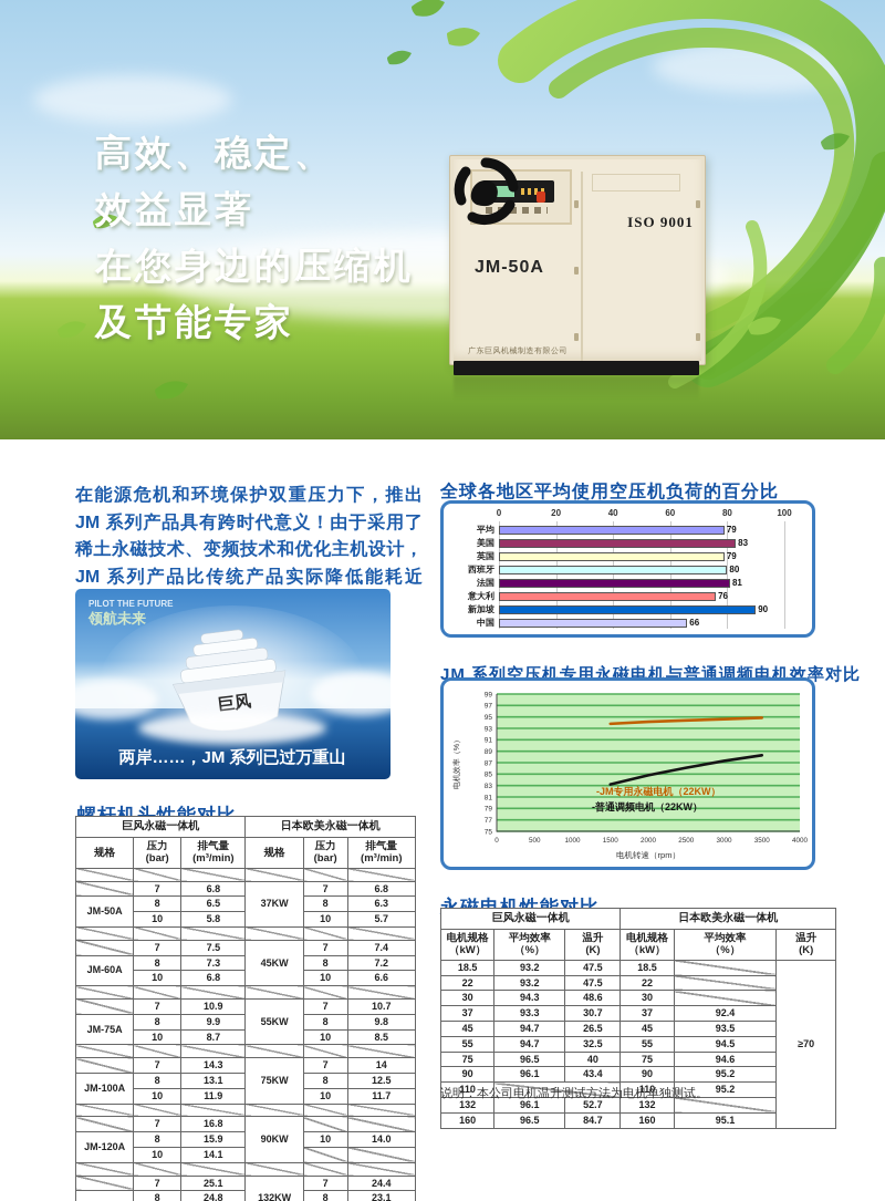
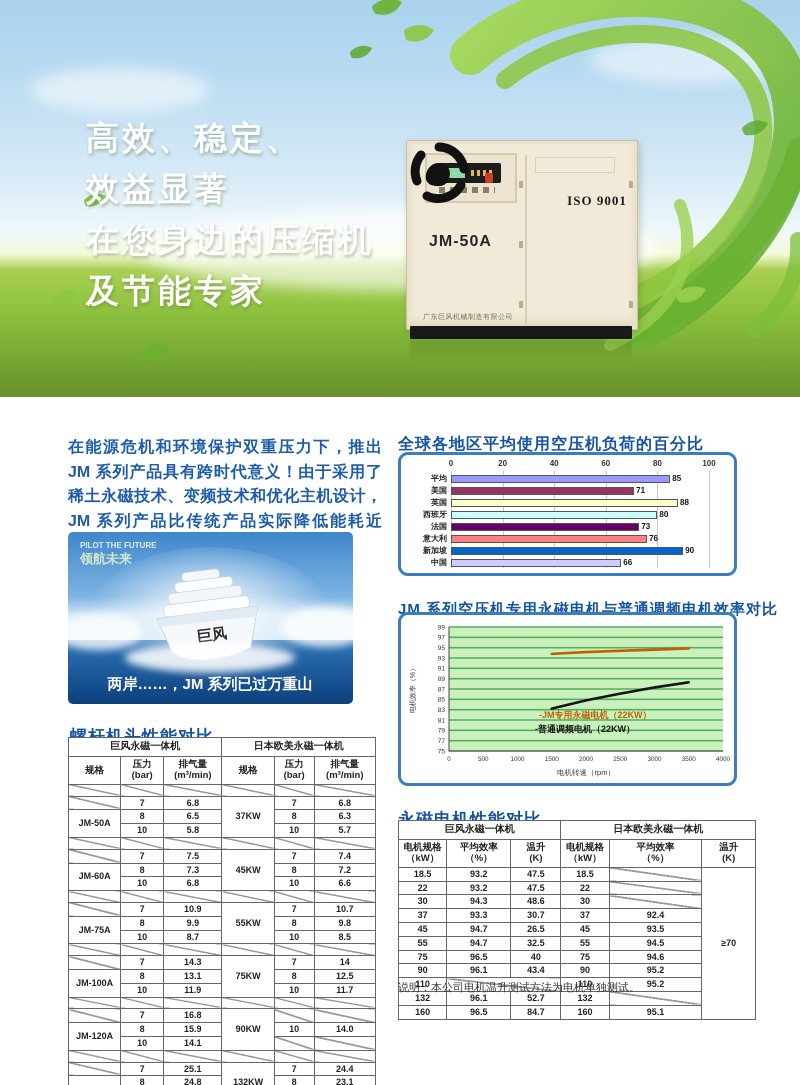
全球各地区平均使用空压机负荷的百分比/平均: 79 -> 85
全球各地区平均使用空压机负荷的百分比/美国: 83 -> 71
全球各地区平均使用空压机负荷的百分比/英国: 79 -> 88
全球各地区平均使用空压机负荷的百分比/法国: 81 -> 73
